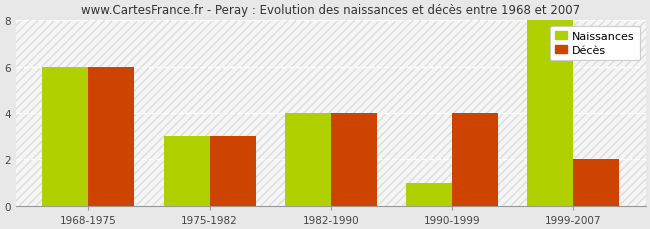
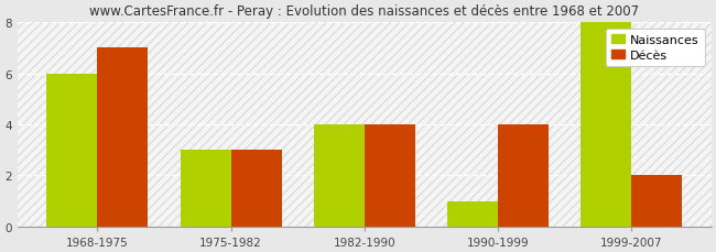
Décès/1968-1975: 6 -> 7
